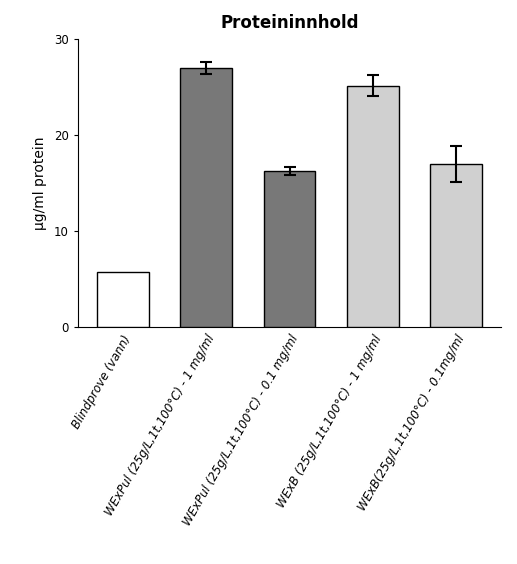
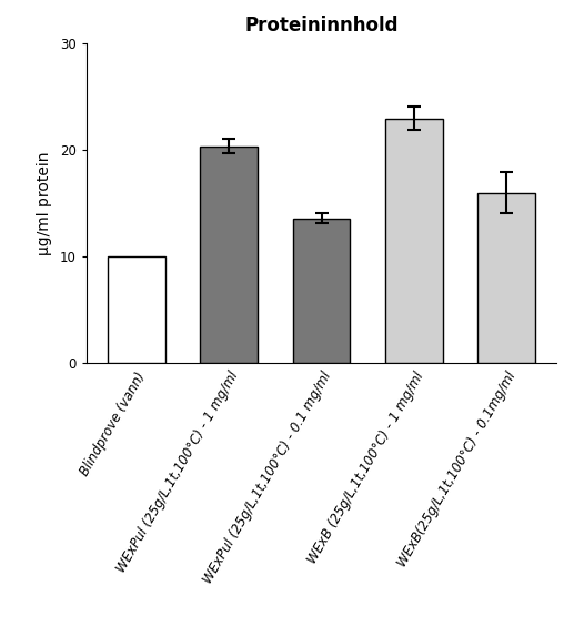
Blindprove (vann): 5.8 -> 10.0
WExPul (25g/L,1t,100°C) - 1 mg/ml: 27.0 -> 20.4
WExPul (25g/L,1t,100°C) - 0.1 mg/ml: 16.3 -> 13.6
WExB (25g/L,1t,100°C) - 1 mg/ml: 25.2 -> 23.0
WExB(25g/L,1t,100°C) - 0.1mg/ml: 17.0 -> 16.0
